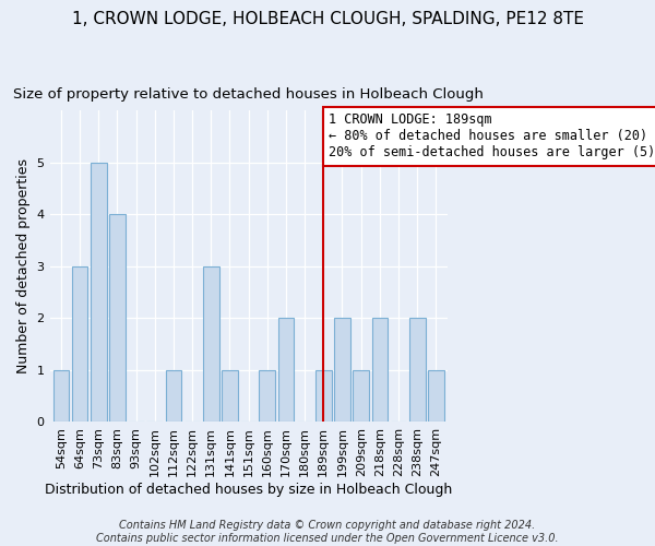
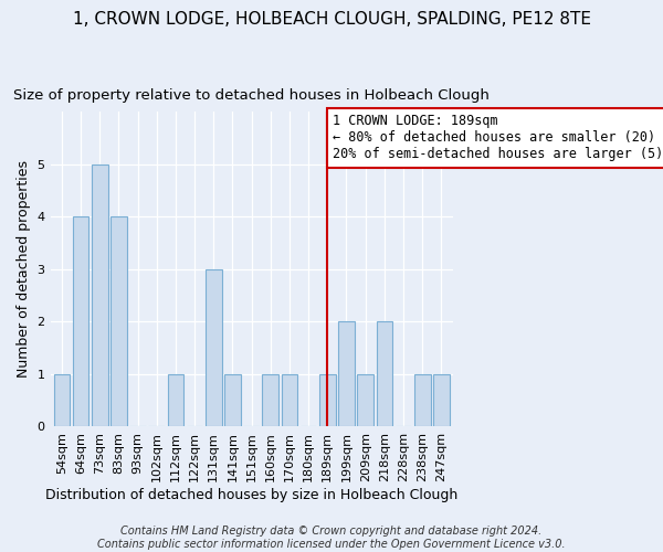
64sqm: 3 -> 4
170sqm: 2 -> 1
238sqm: 2 -> 1
